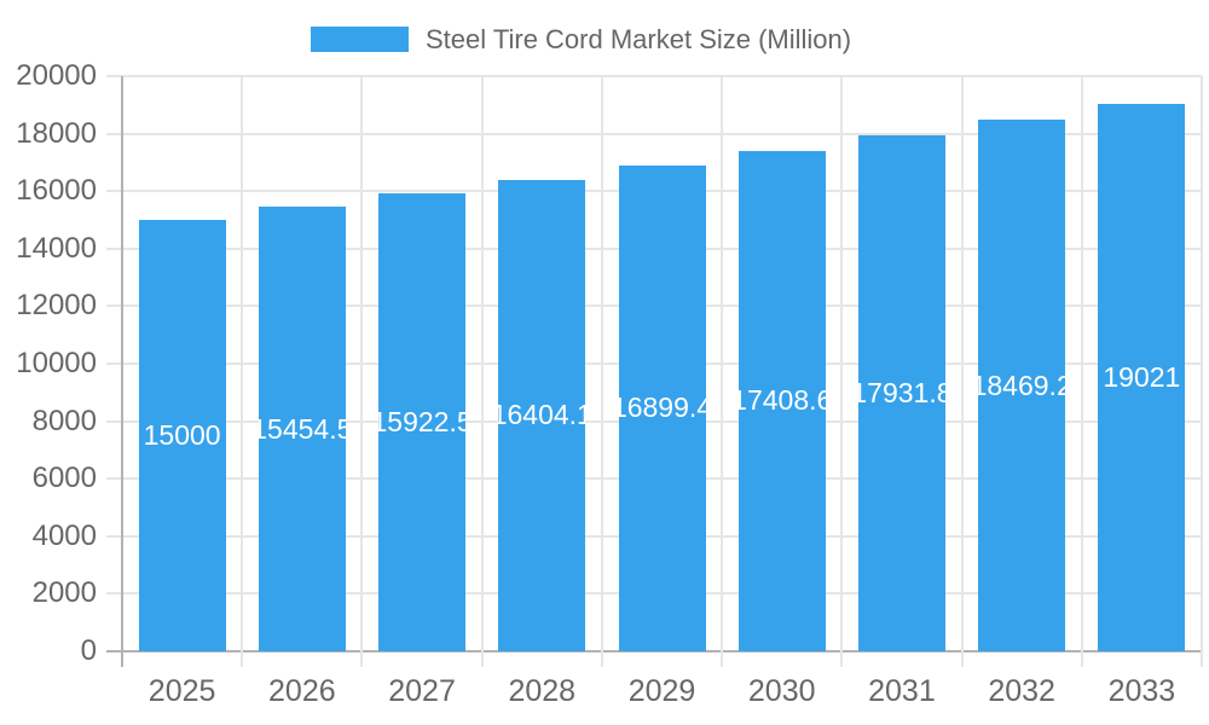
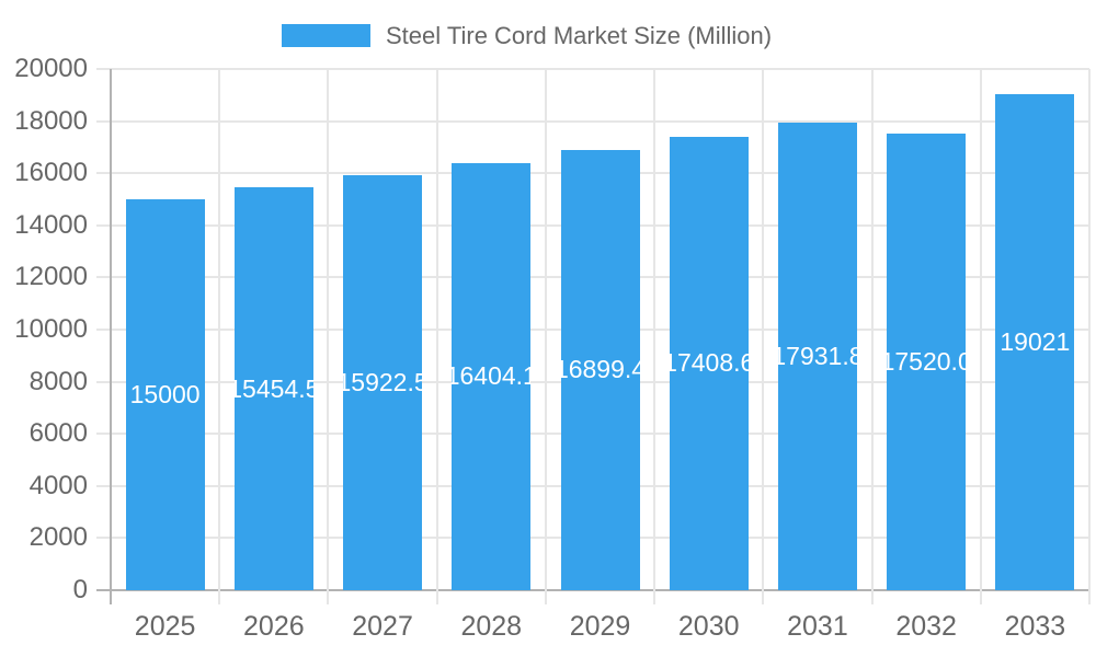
2032: 18469.2 -> 17520.0
